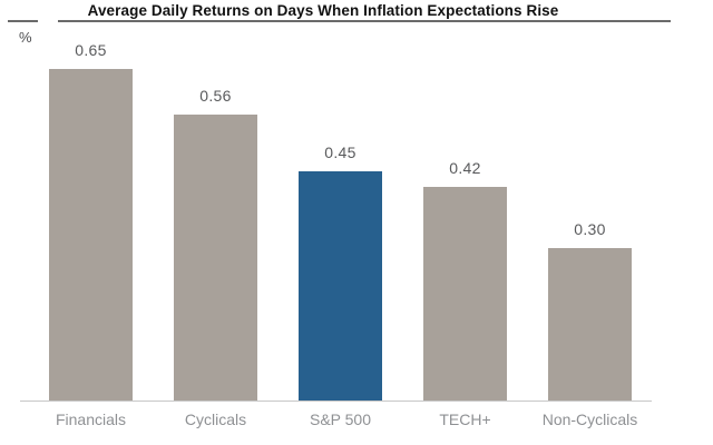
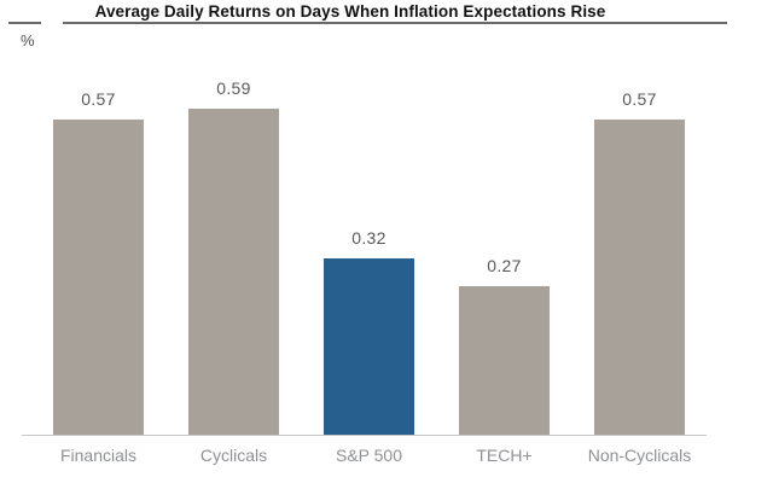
Financials: 0.65 -> 0.57
Cyclicals: 0.56 -> 0.59
S&P 500: 0.45 -> 0.32
TECH+: 0.42 -> 0.27
Non-Cyclicals: 0.30 -> 0.57
